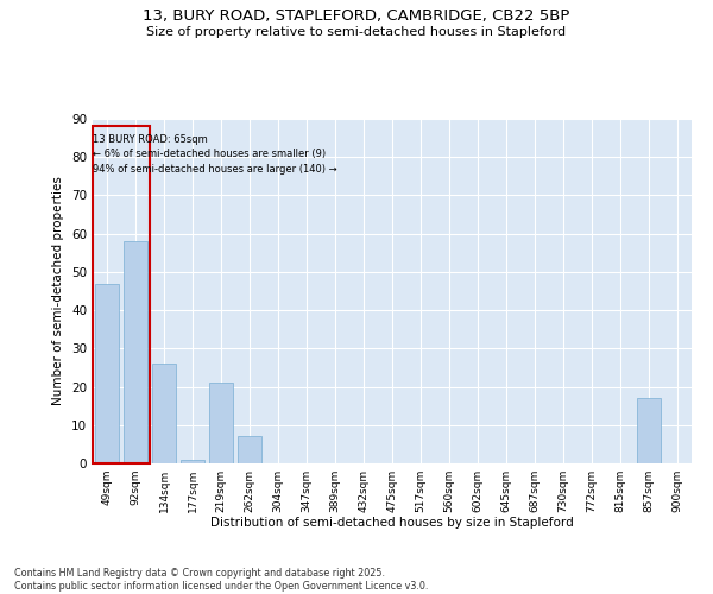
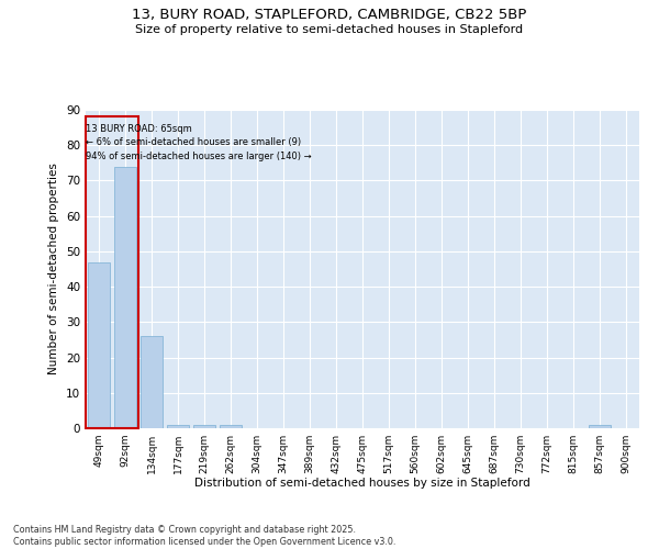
92sqm: 58 -> 74
219sqm: 21 -> 1
262sqm: 7 -> 1
857sqm: 17 -> 1
